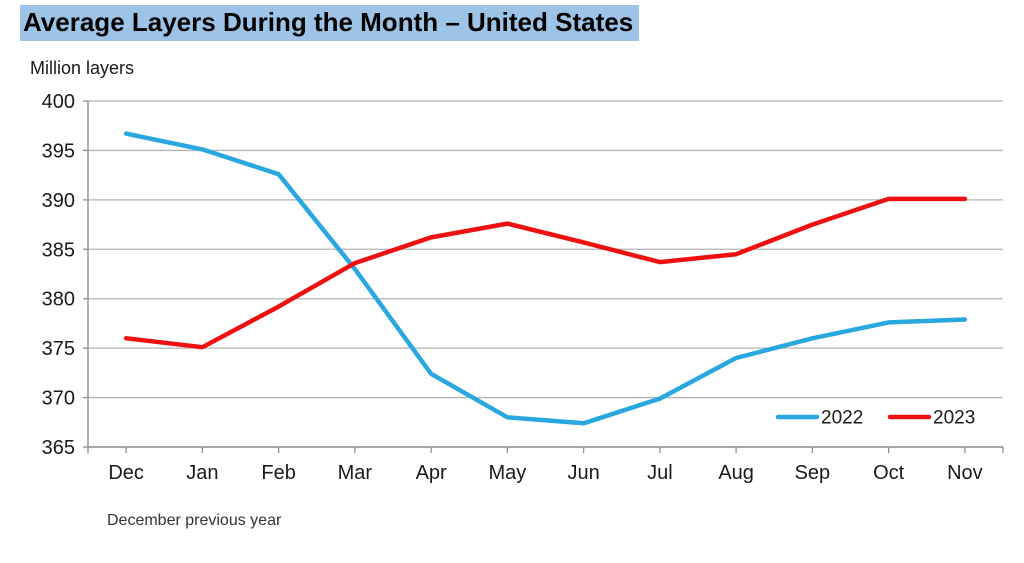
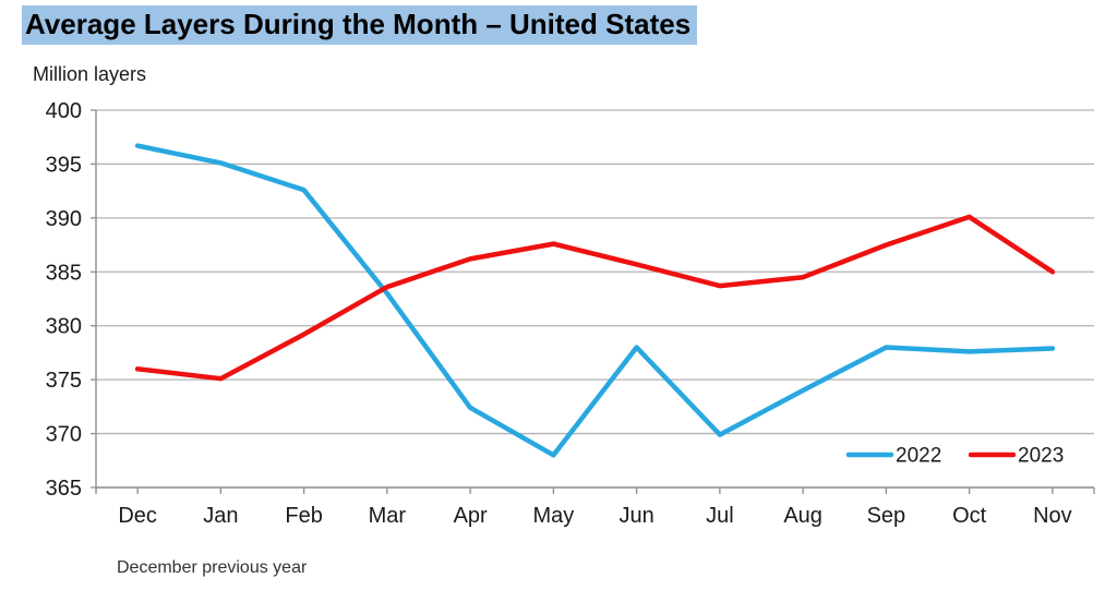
2022/Jun: 367 -> 378
2022/Sep: 376 -> 378
2023/Nov: 390 -> 385
